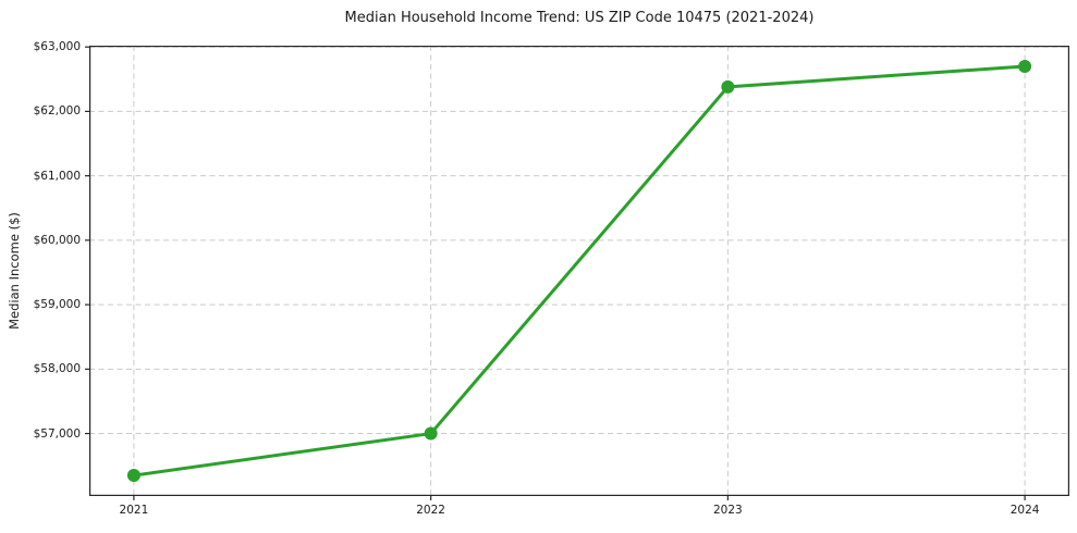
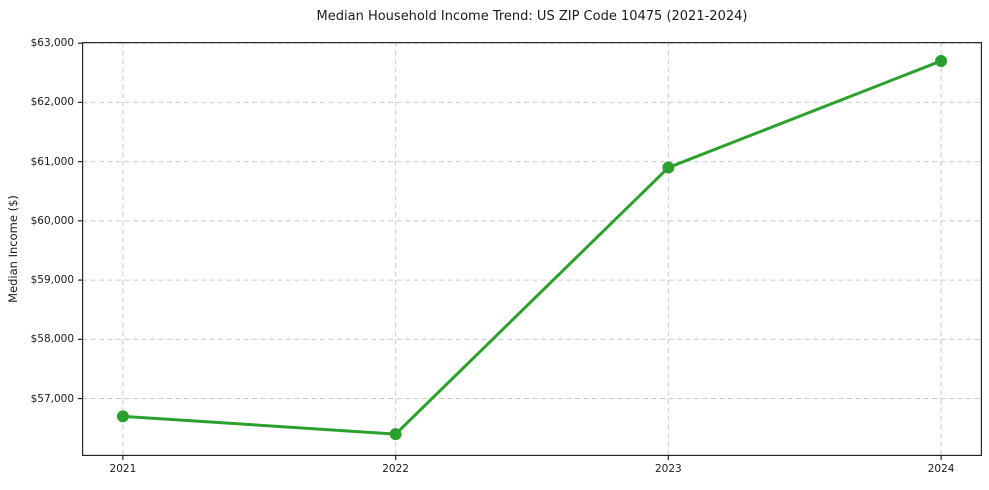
2021: $56400 -> $56700
2022: $57000 -> $56400
2023: $62400 -> $60900
